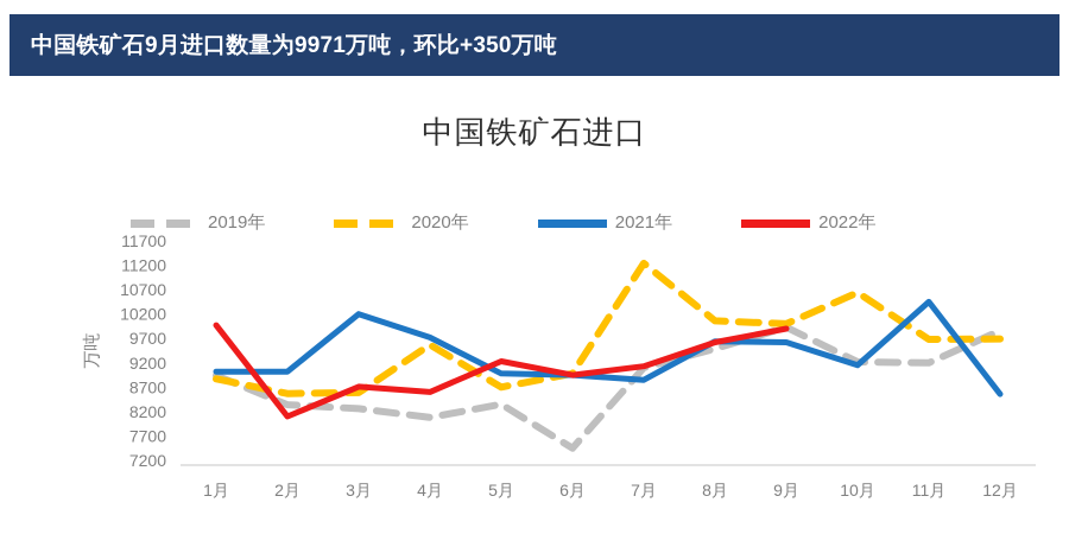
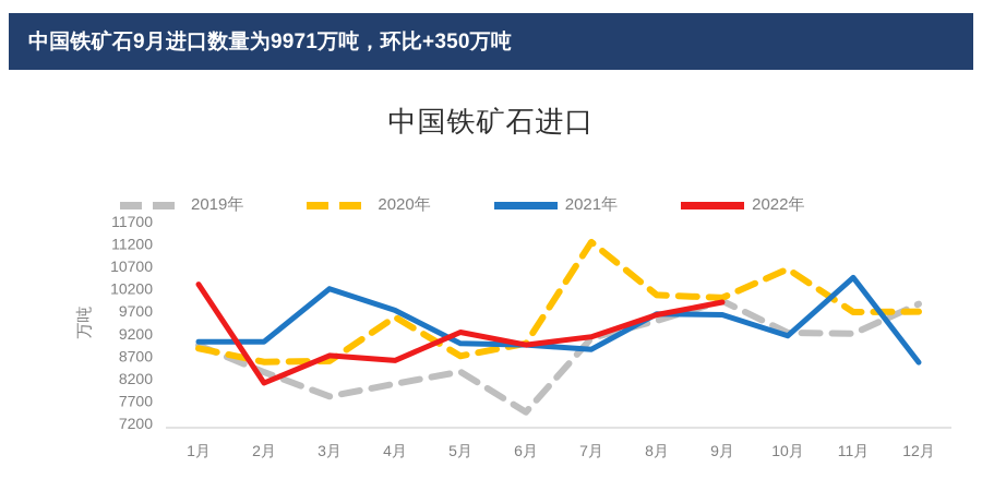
2022年/1月: 10000 -> 10300
2019年/3月: 8300 -> 7800
